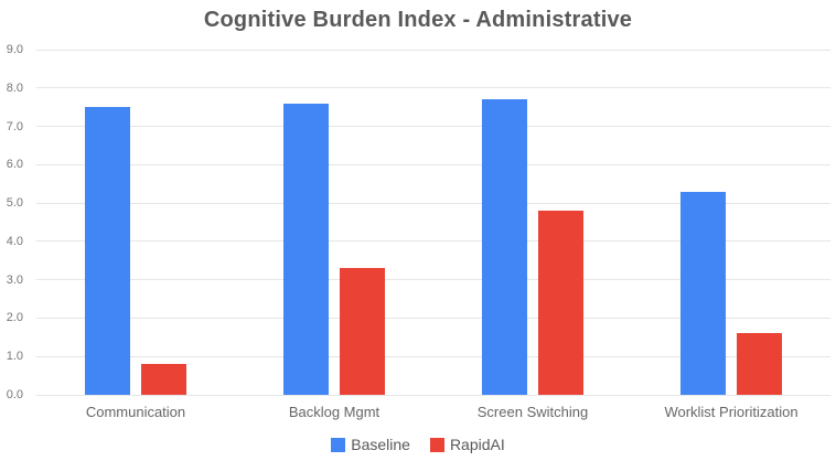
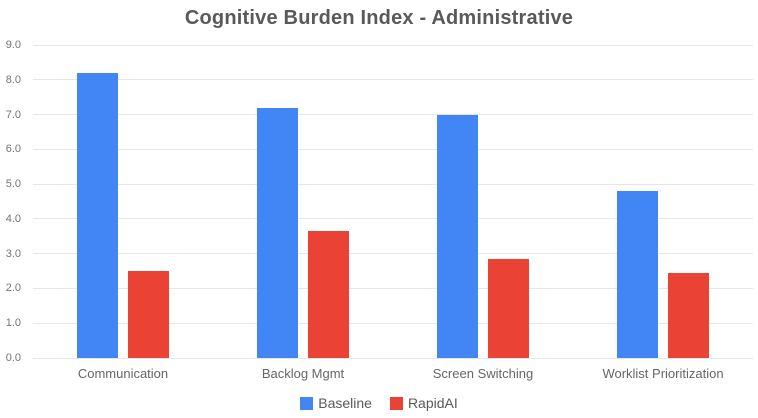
Baseline/Communication: 7.5 -> 8.2
RapidAI/Communication: 0.8 -> 2.5
Baseline/Backlog Mgmt: 7.6 -> 7.2
RapidAI/Backlog Mgmt: 3.3 -> 3.6
Baseline/Screen Switching: 7.7 -> 7.0
RapidAI/Screen Switching: 4.8 -> 2.9
Baseline/Worklist Prioritization: 5.3 -> 4.8
RapidAI/Worklist Prioritization: 1.6 -> 2.5
